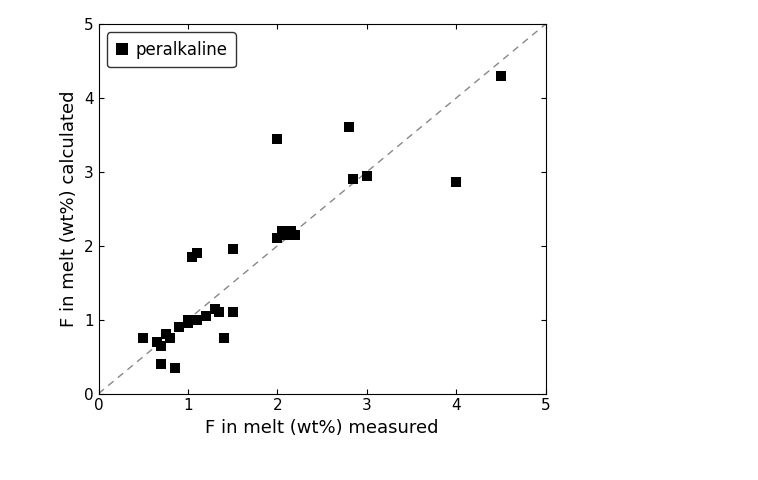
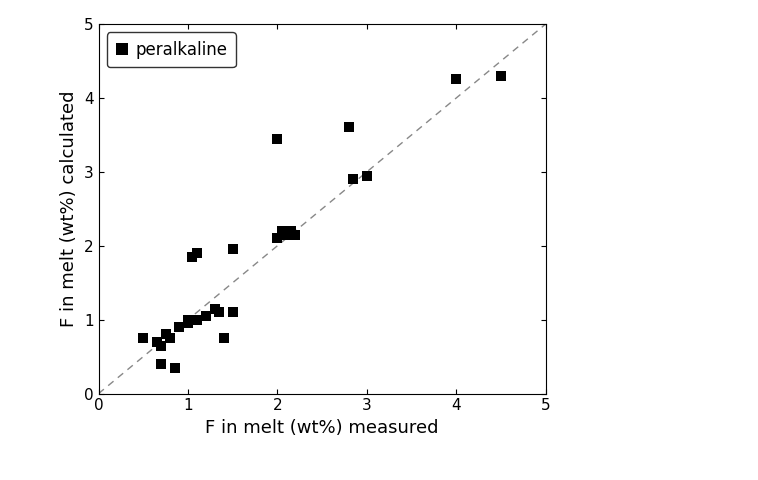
peralkaline/4: 2.86 -> 4.25
